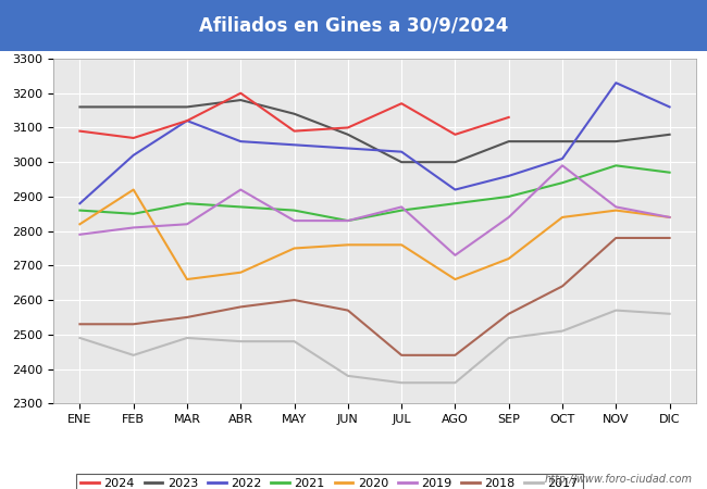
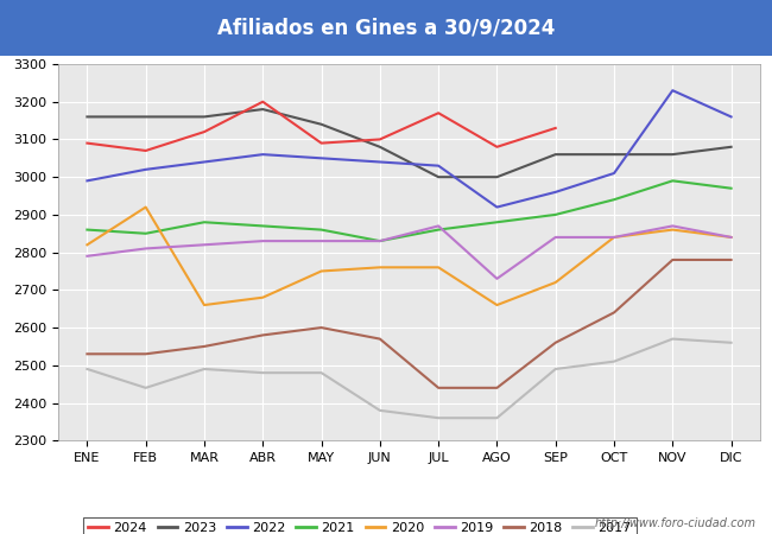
2022/ENE: 2880 -> 2990
2022/MAR: 3120 -> 3040
2019/ABR: 2920 -> 2830
2019/OCT: 2990 -> 2840
